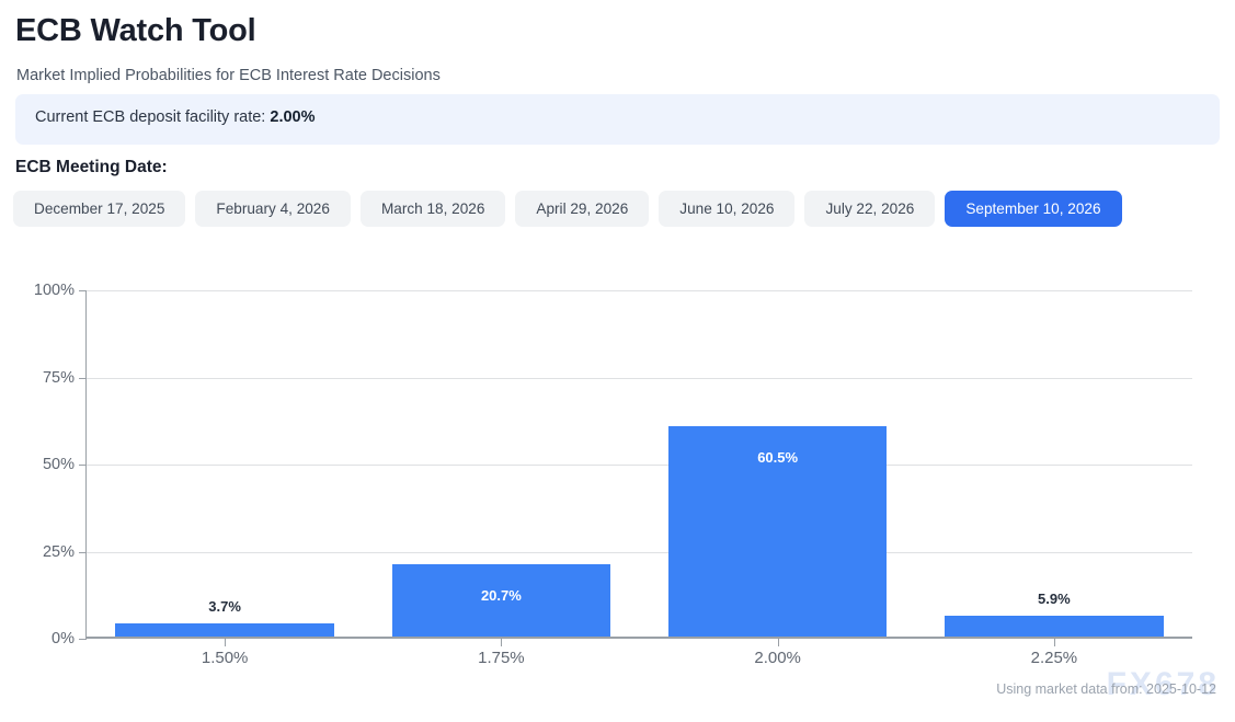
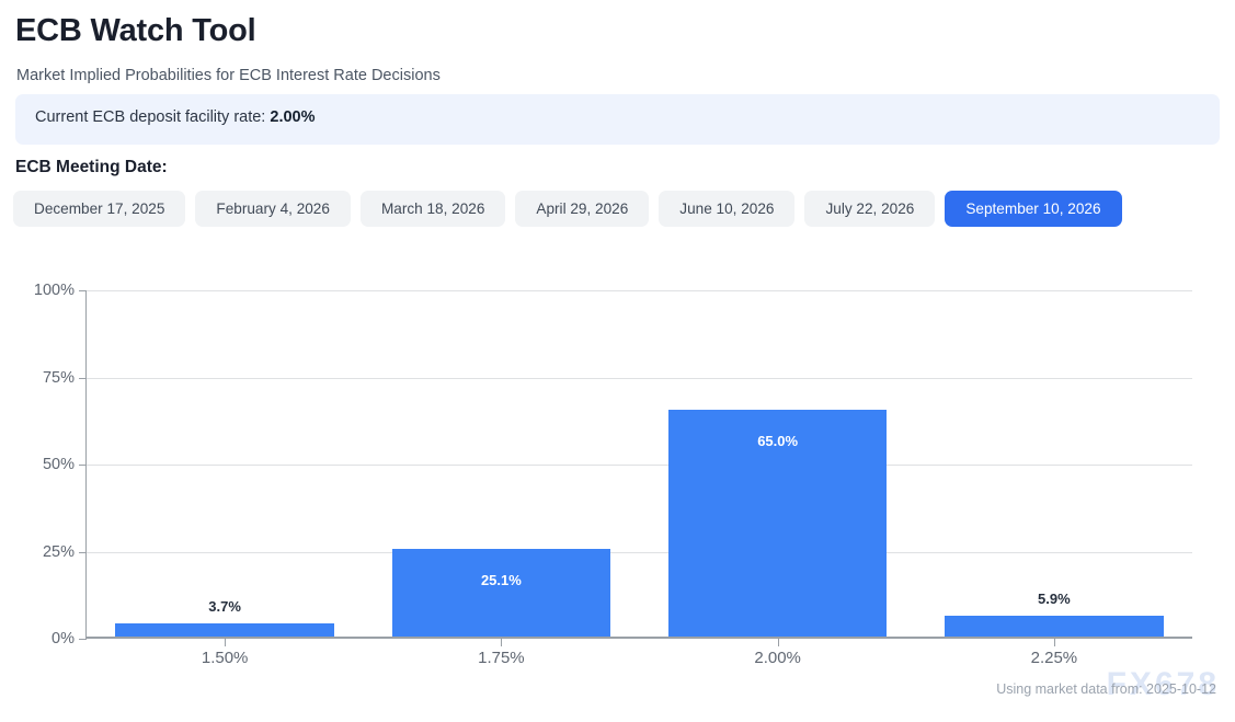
1.75%: 20.7% -> 25.1%
2.00%: 60.5% -> 65.0%
